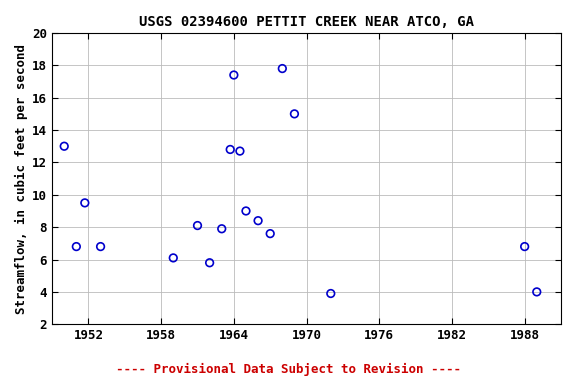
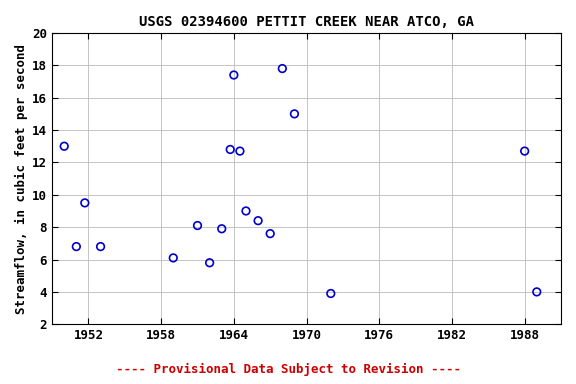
1988: 6.8 -> 12.7
